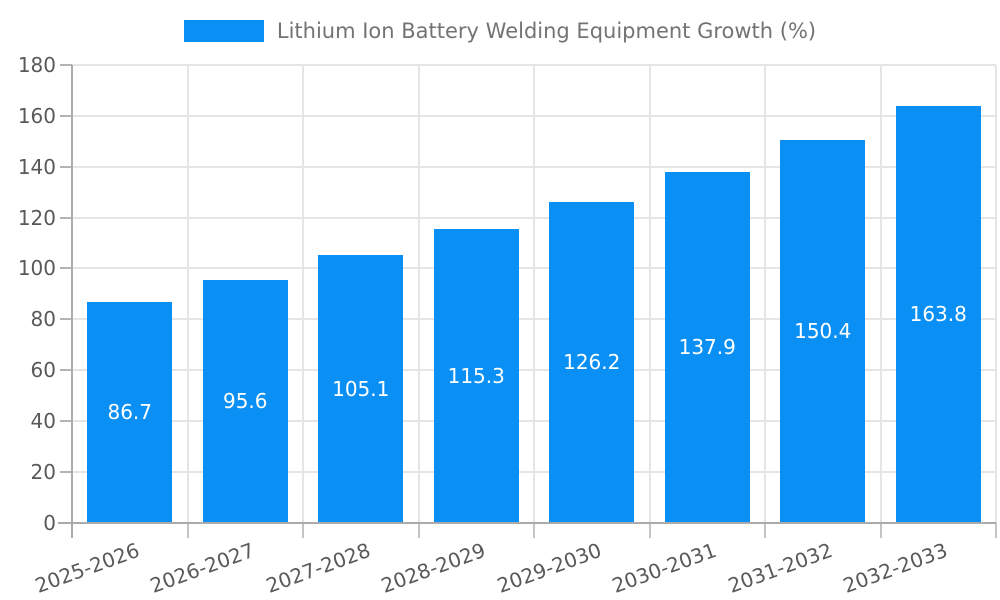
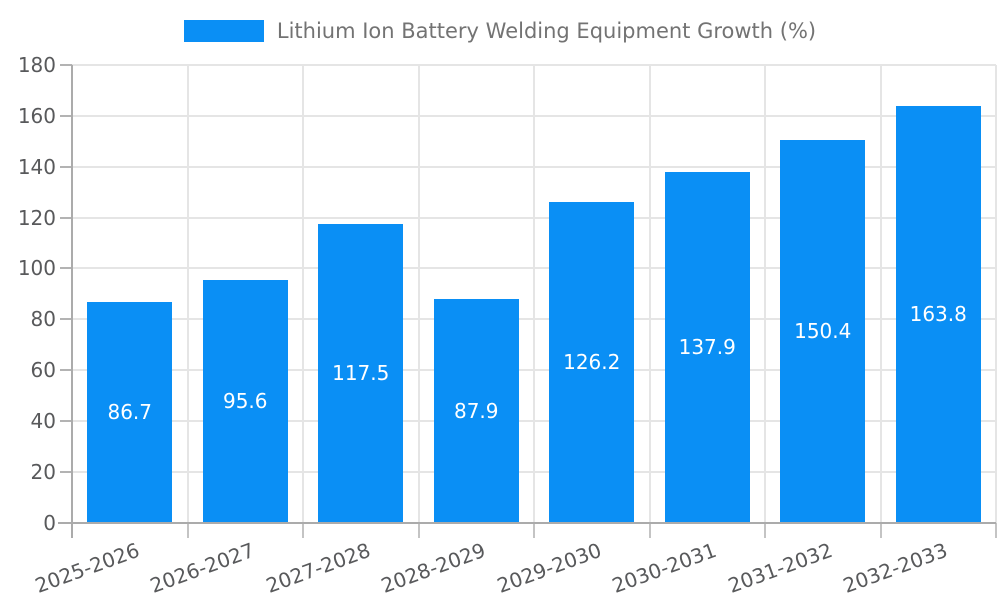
2027-2028: 105.1 -> 117.5
2028-2029: 115.3 -> 87.9
